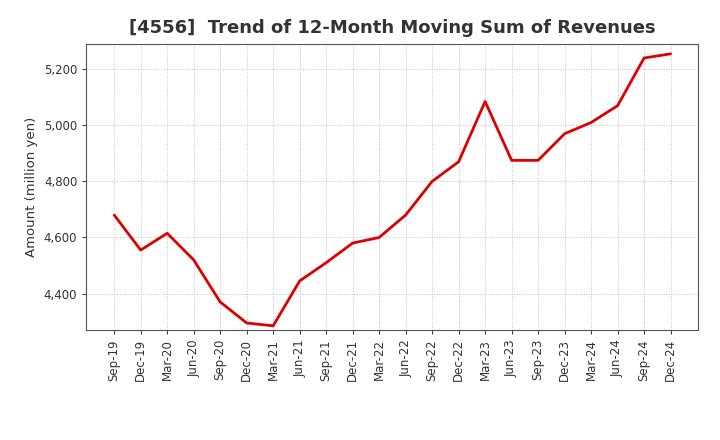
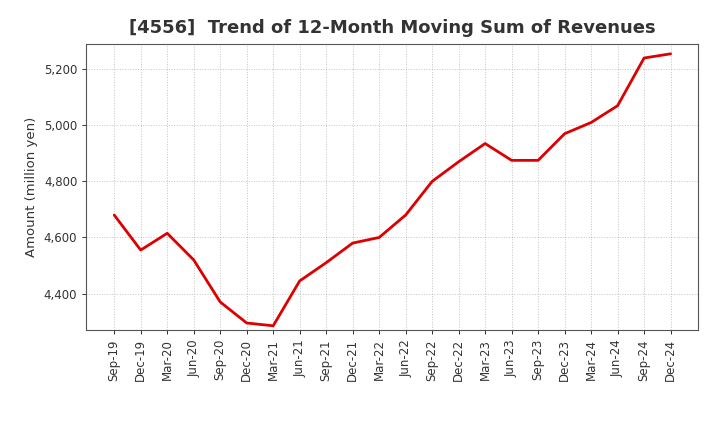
Mar-23: 5,085 -> 4,935
